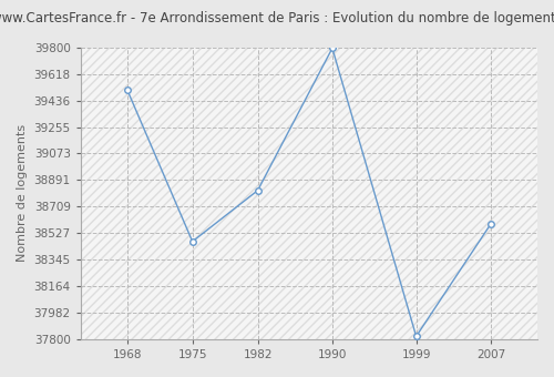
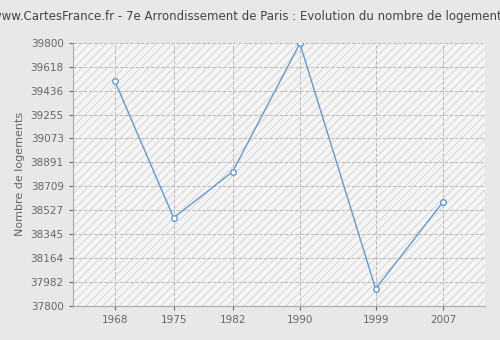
1999: 37820 -> 37930
